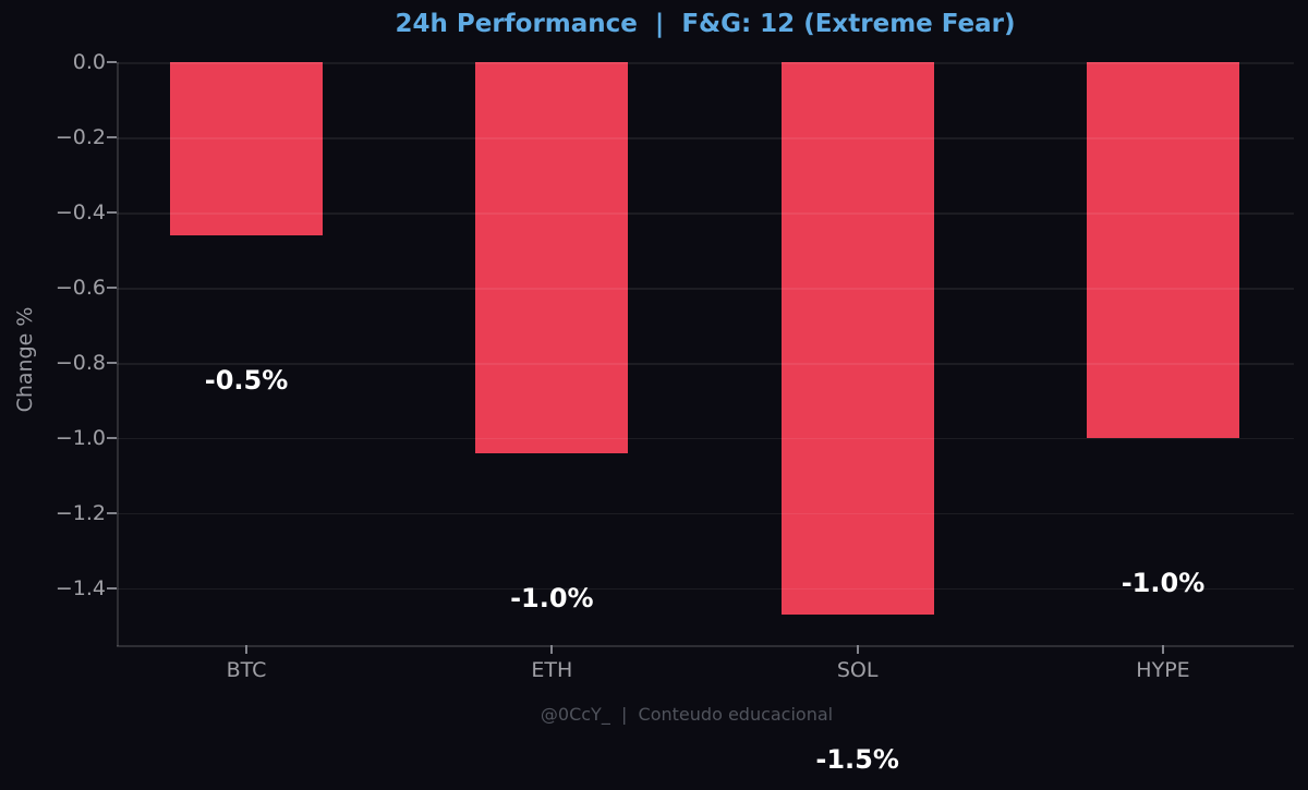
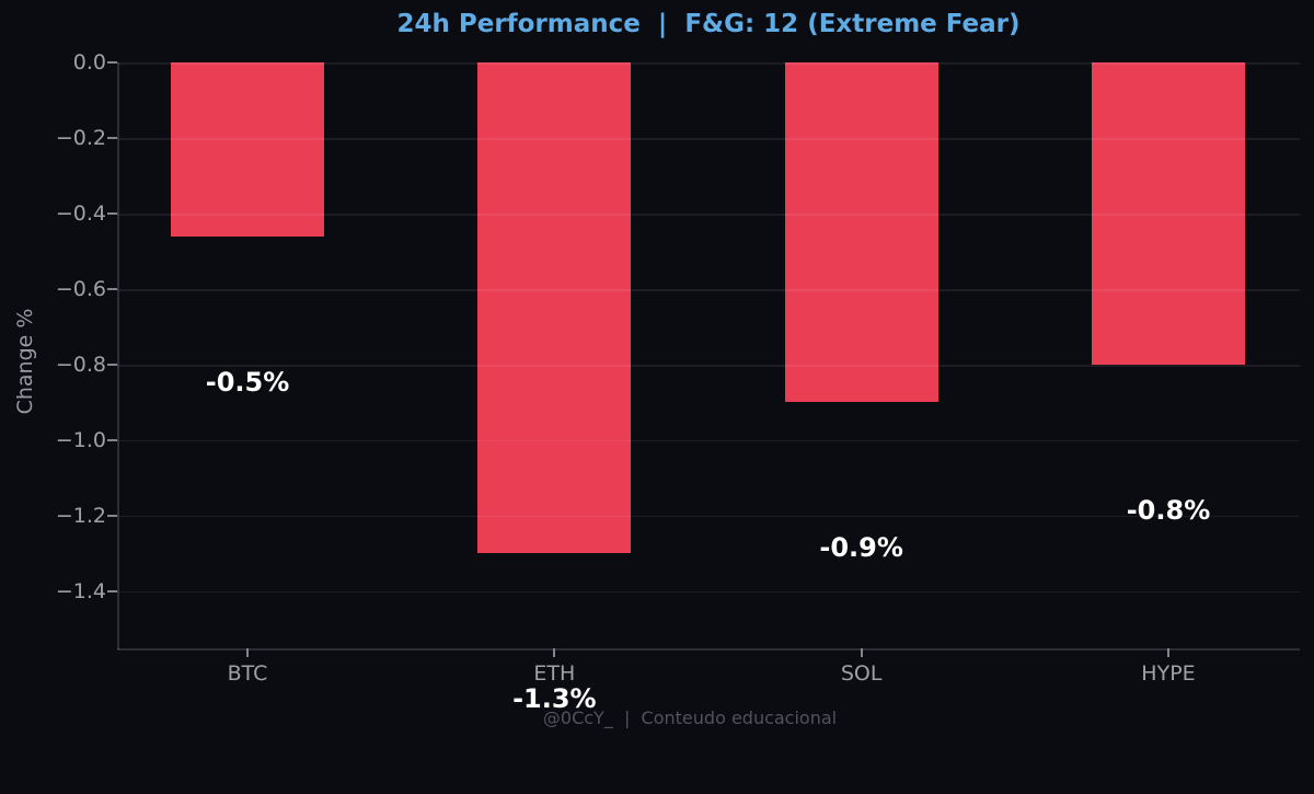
ETH: -1.0% -> -1.3%
SOL: -1.5% -> -0.9%
HYPE: -1.0% -> -0.8%
